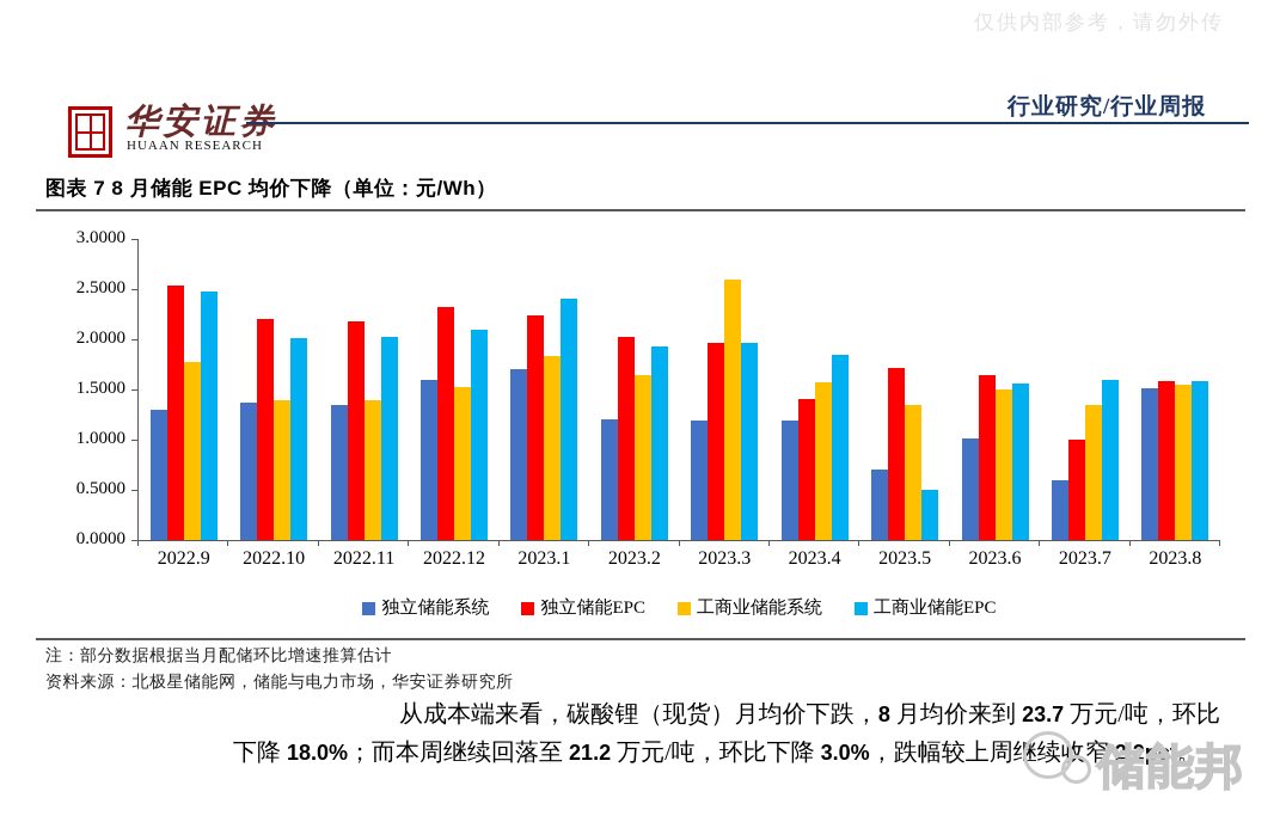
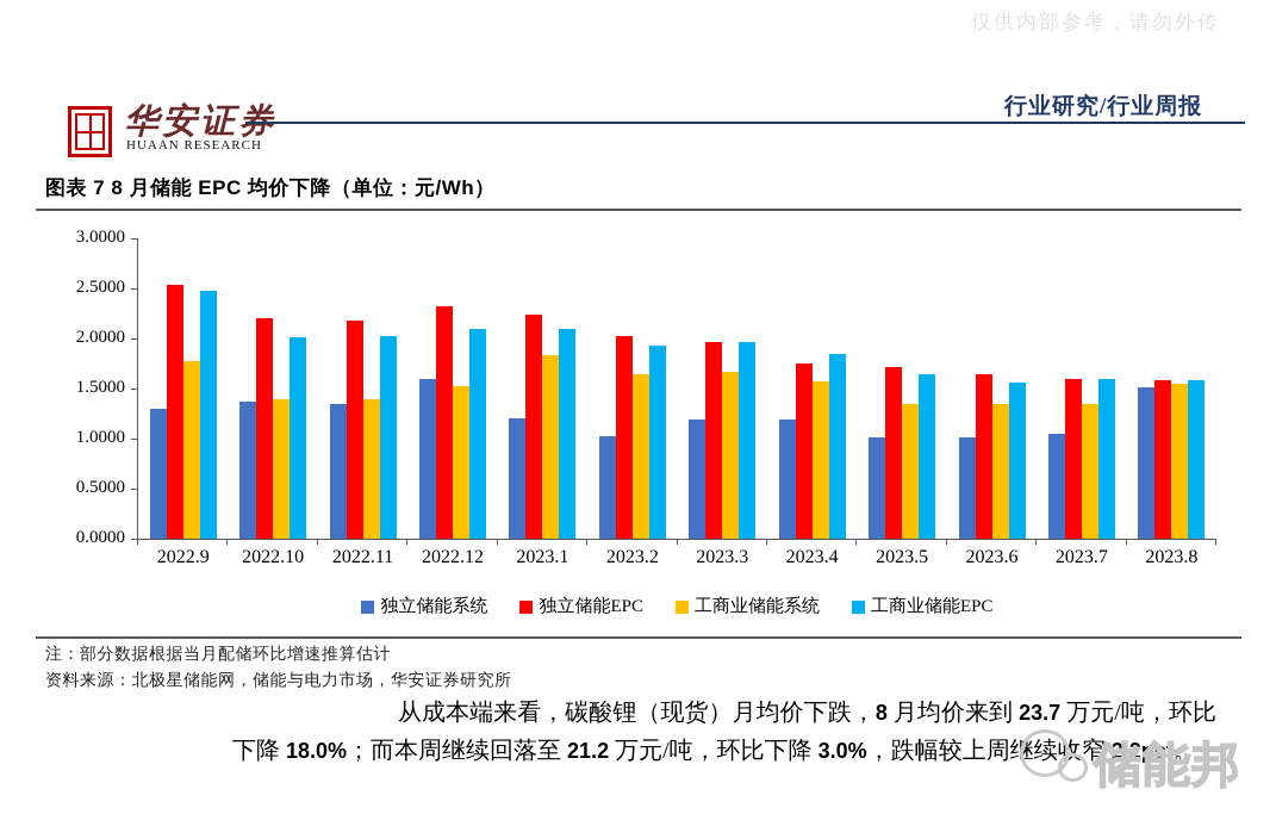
独立储能系统/2023.1: 1.7 -> 1.2
工商业储能EPC/2023.1: 2.4 -> 2.1
独立储能系统/2023.2: 1.2 -> 1.0
工商业储能系统/2023.3: 2.6 -> 1.7
独立储能EPC/2023.4: 1.4 -> 1.8
独立储能系统/2023.5: 0.7 -> 1.0
工商业储能EPC/2023.5: 0.5 -> 1.6
工商业储能系统/2023.6: 1.5 -> 1.3
独立储能系统/2023.7: 0.6 -> 1.1
独立储能EPC/2023.7: 1.0 -> 1.6
